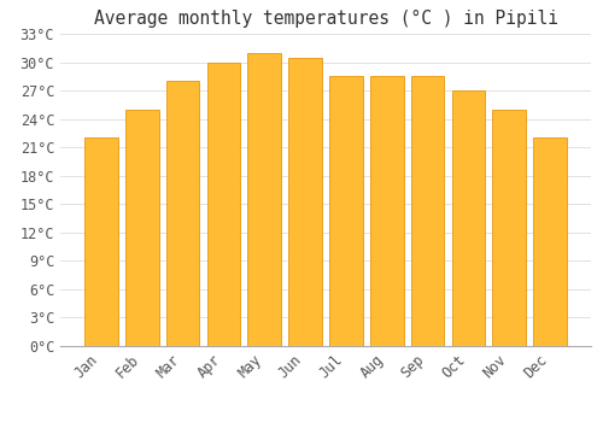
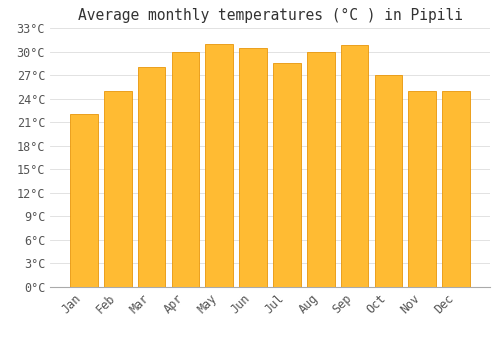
Aug: 28.5°C -> 30.0°C
Sep: 28.5°C -> 30.8°C
Dec: 22.0°C -> 25.0°C
